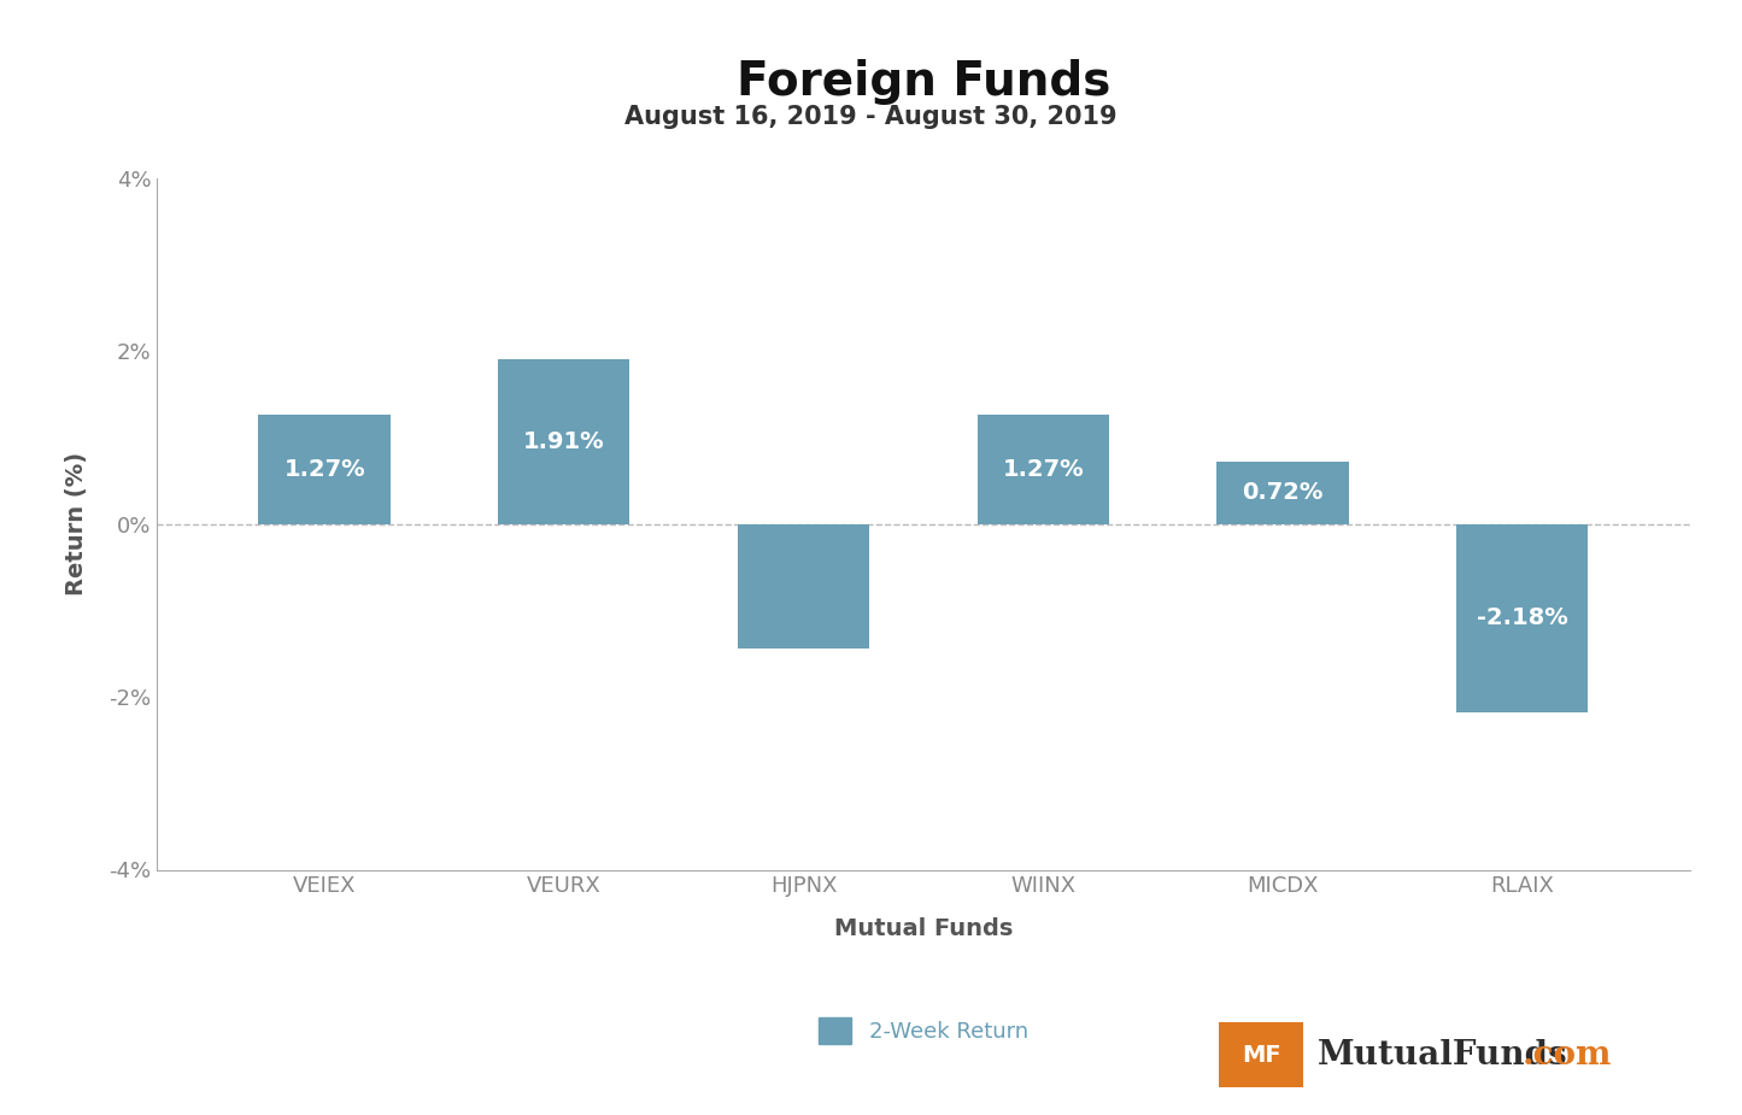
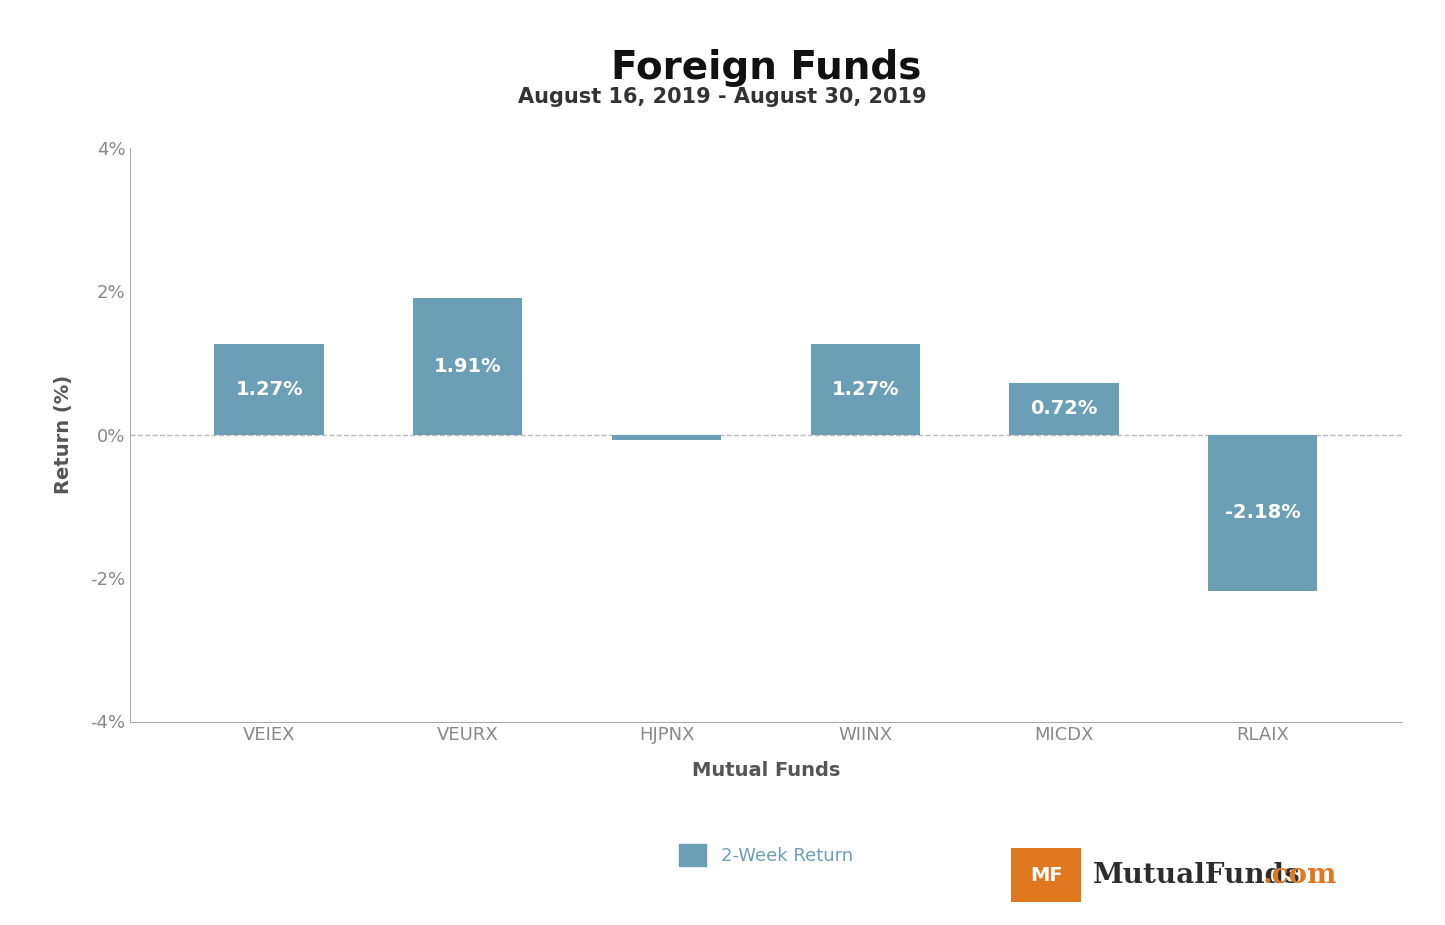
HJPNX: -1.44% -> -0.07%
